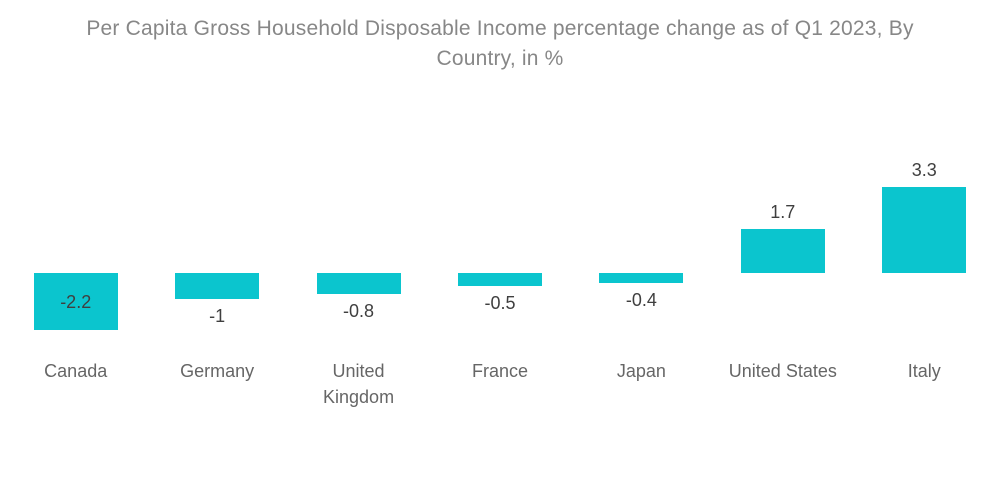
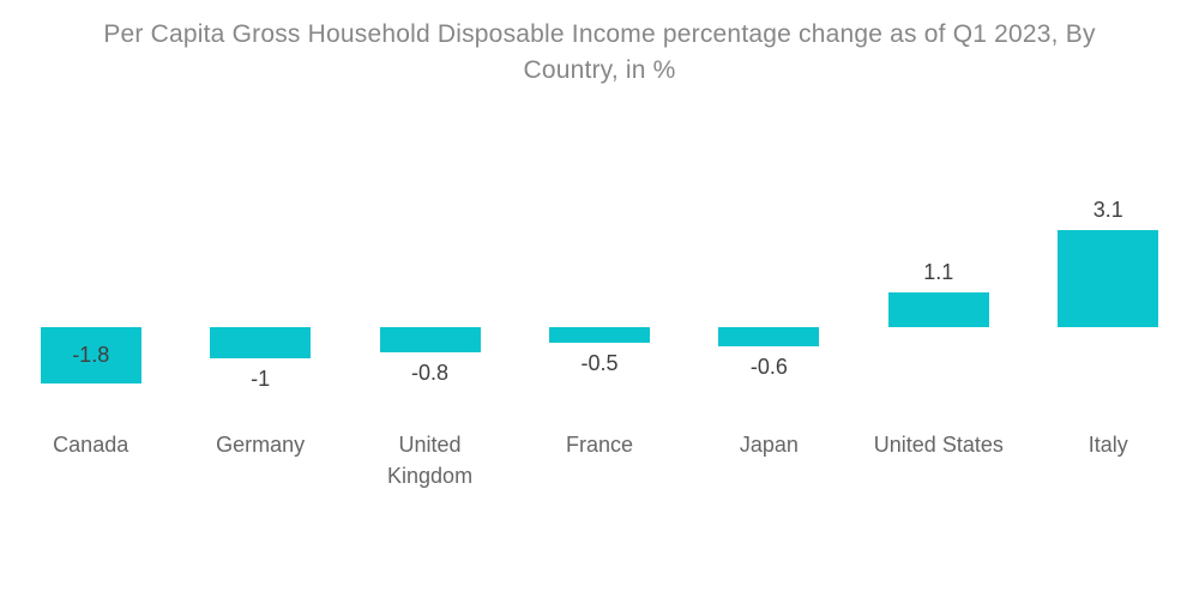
Canada: -2.2 -> -1.8
Japan: -0.4 -> -0.6
United States: 1.7 -> 1.1
Italy: 3.3 -> 3.1
